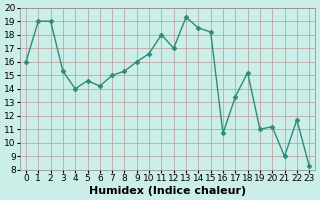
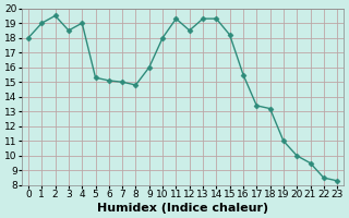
0: 16.0 -> 18.0
2: 19.0 -> 19.5
3: 15.3 -> 18.5
4: 14.0 -> 19.0
5: 14.6 -> 15.3
6: 14.2 -> 15.1
8: 15.3 -> 14.8
10: 16.6 -> 18.0
11: 18.0 -> 19.3
12: 17.0 -> 18.5
14: 18.5 -> 19.3
16: 10.7 -> 15.5
18: 15.2 -> 13.2
20: 11.2 -> 10.0
21: 9.0 -> 9.5
22: 11.7 -> 8.5
